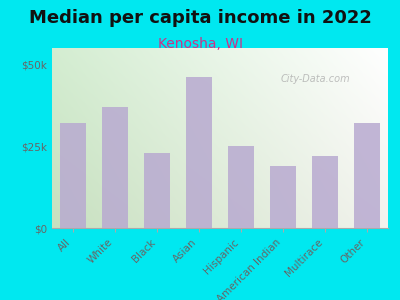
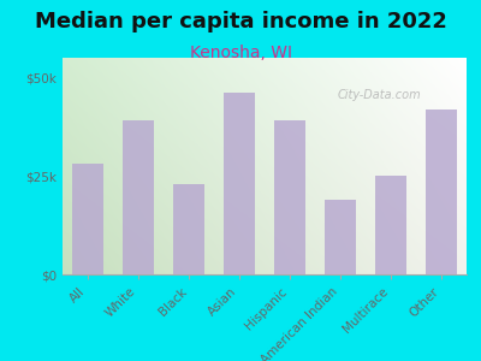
All: $32k -> $28k
White: $37k -> $39k
Hispanic: $25k -> $39k
Multirace: $22k -> $25k
Other: $32k -> $42k
